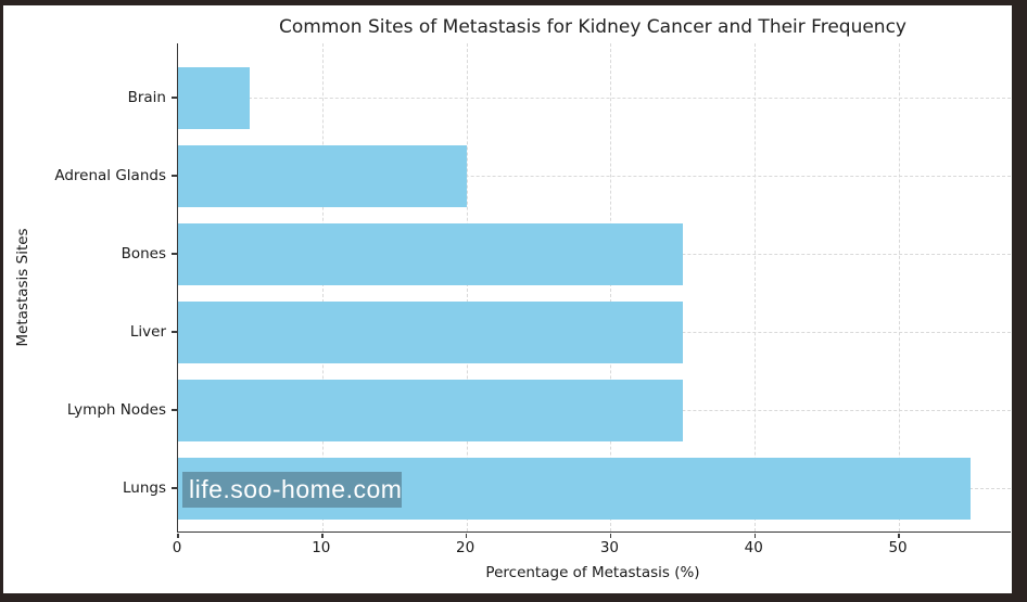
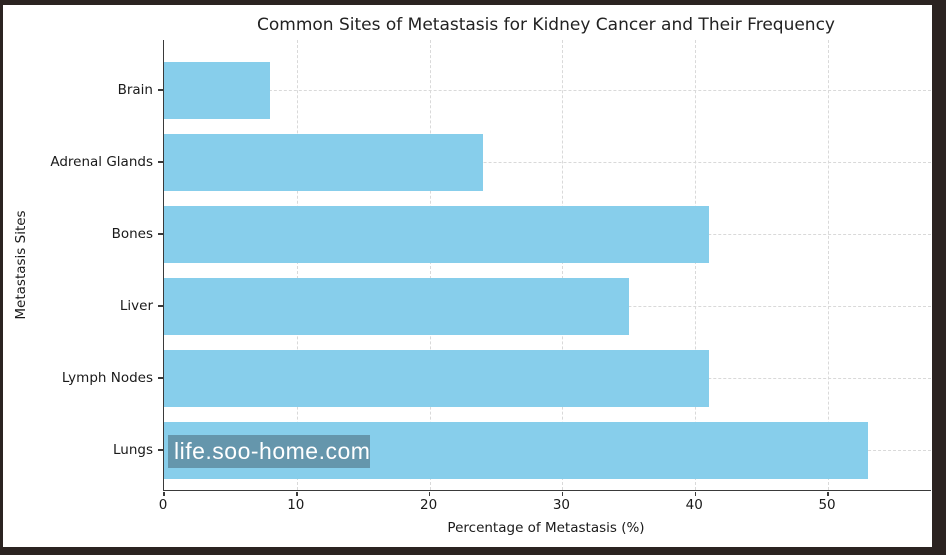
Brain: 5 -> 8
Adrenal Glands: 20 -> 24
Bones: 35 -> 41
Lymph Nodes: 35 -> 41
Lungs: 55 -> 53
